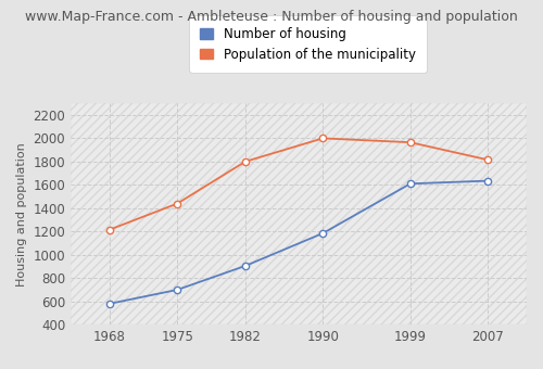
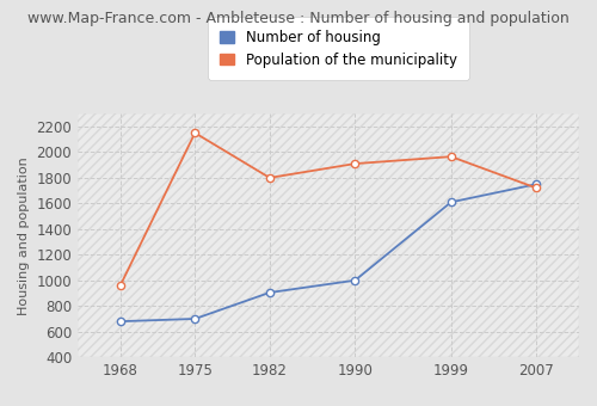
Number of housing/1968: 580 -> 680
Population of the municipality/1968: 1220 -> 960
Population of the municipality/1975: 1440 -> 2150
Number of housing/1990: 1180 -> 1000
Population of the municipality/1990: 2000 -> 1910
Number of housing/2007: 1640 -> 1750
Population of the municipality/2007: 1820 -> 1720
